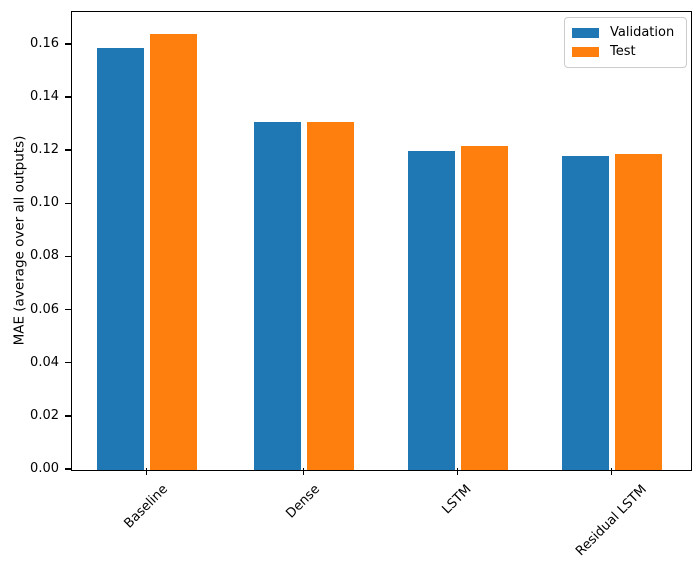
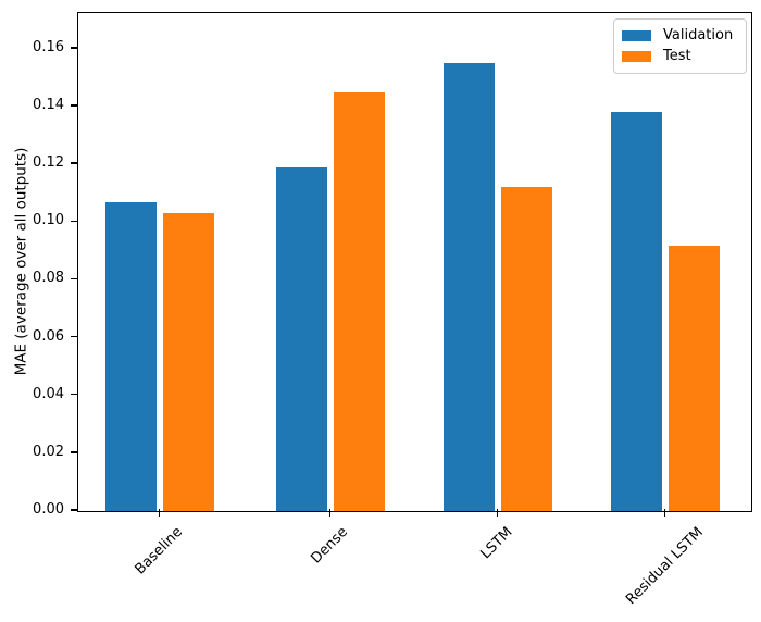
Validation/Baseline: 0.159 -> 0.107
Test/Baseline: 0.164 -> 0.103
Validation/Dense: 0.131 -> 0.119
Test/Dense: 0.131 -> 0.145
Validation/LSTM: 0.120 -> 0.155
Test/LSTM: 0.122 -> 0.112
Validation/Residual LSTM: 0.118 -> 0.138
Test/Residual LSTM: 0.119 -> 0.092
